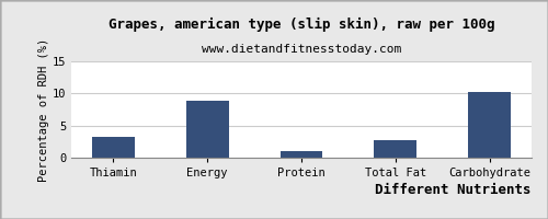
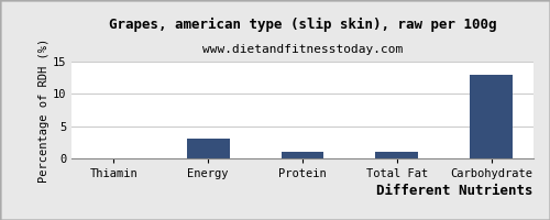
Thiamin: 3.2 -> 0.1
Energy: 8.8 -> 3.0
Total Fat: 2.8 -> 1.1
Carbohydrate: 10.2 -> 13.0
